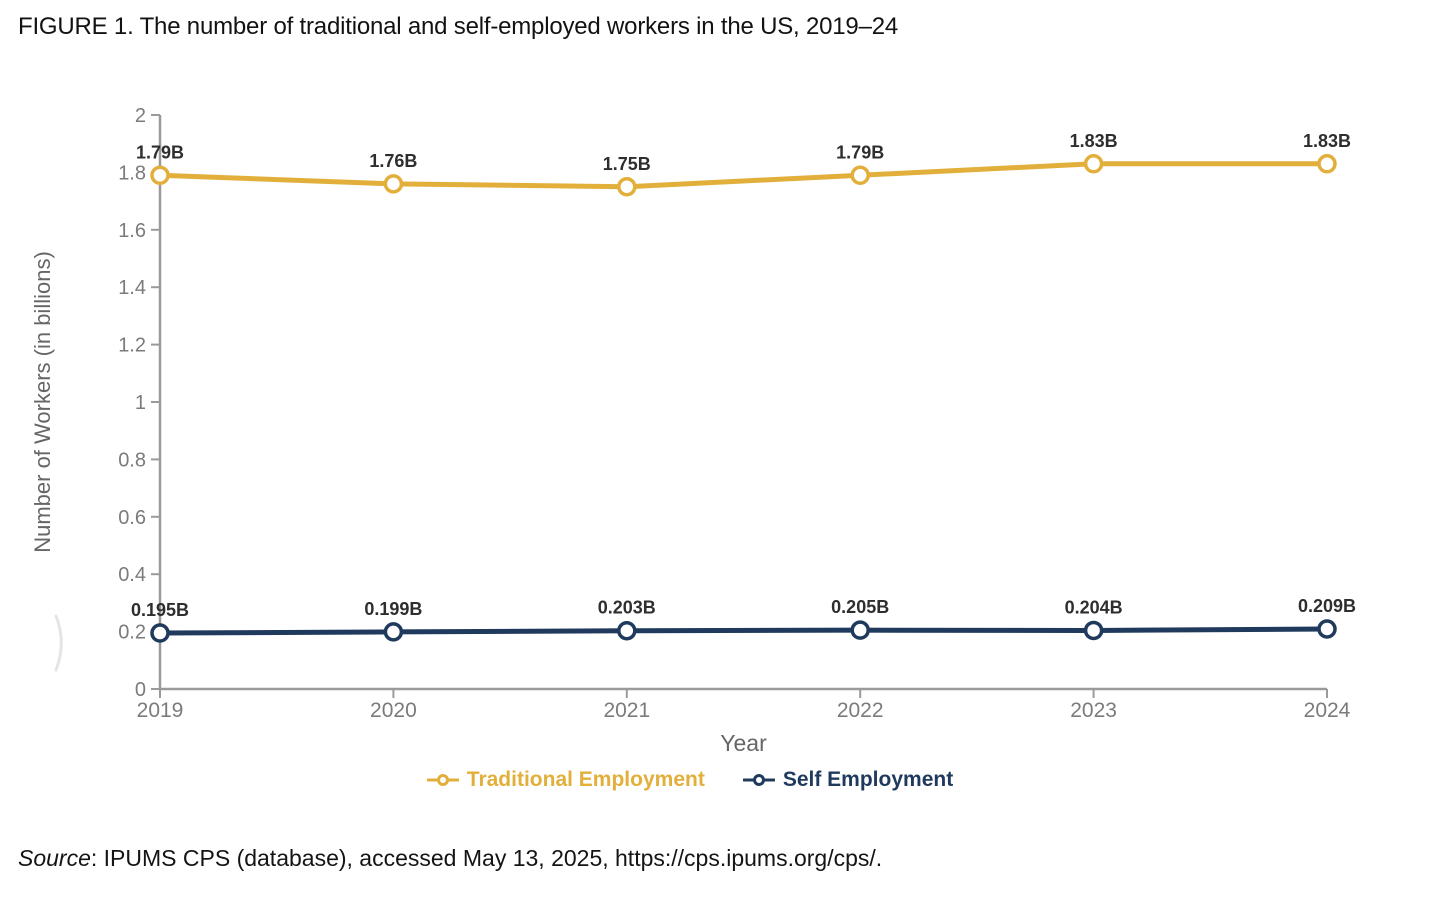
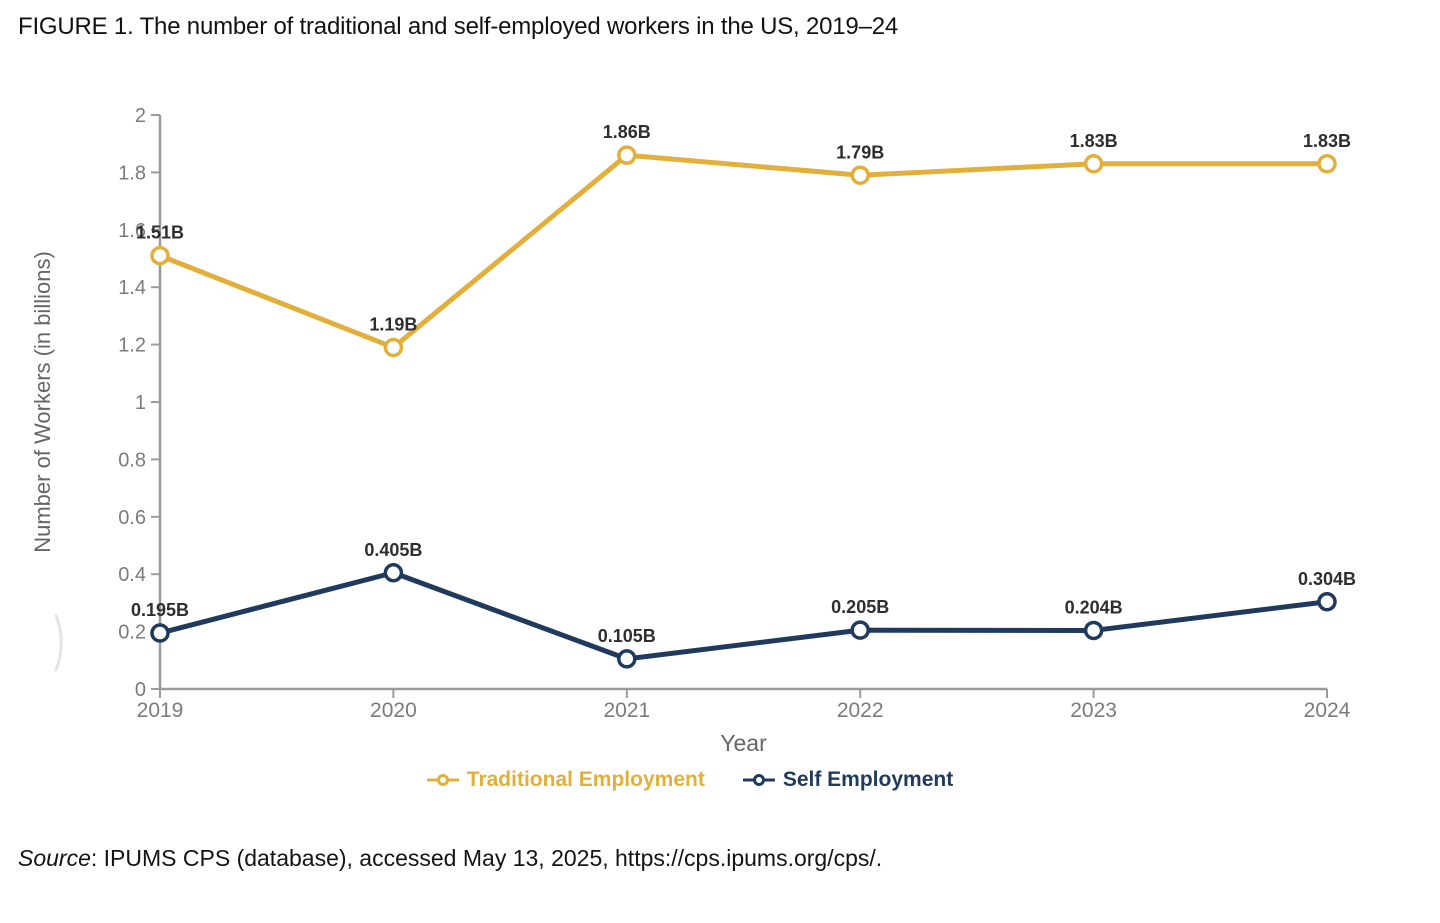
Traditional Employment/2019: 1.79B -> 1.51B
Traditional Employment/2020: 1.76B -> 1.19B
Self Employment/2020: 0.199B -> 0.405B
Traditional Employment/2021: 1.75B -> 1.86B
Self Employment/2021: 0.203B -> 0.105B
Self Employment/2024: 0.209B -> 0.304B
